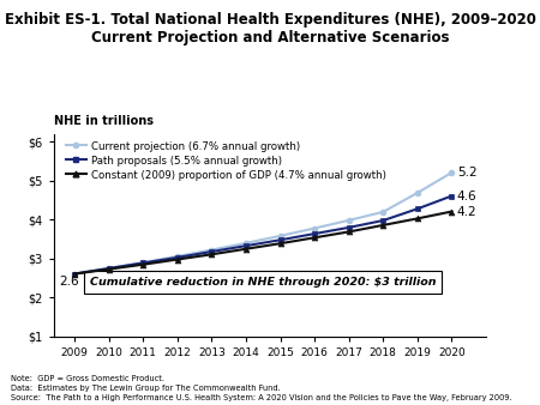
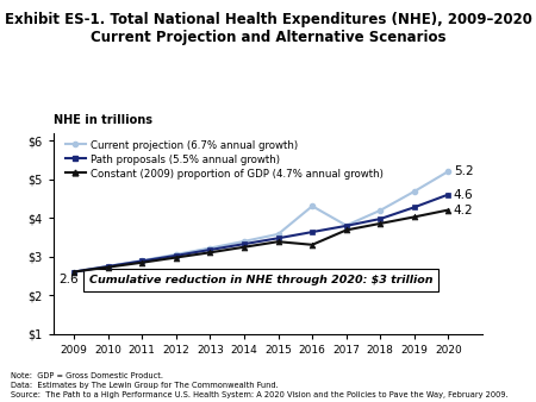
Current projection (6.7% annual growth)/2016: $3.77 -> $4.30
Constant (2009) proportion of GDP (4.7% annual growth)/2016: $3.53 -> $3.30
Current projection (6.7% annual growth)/2017: $3.98 -> $3.80
